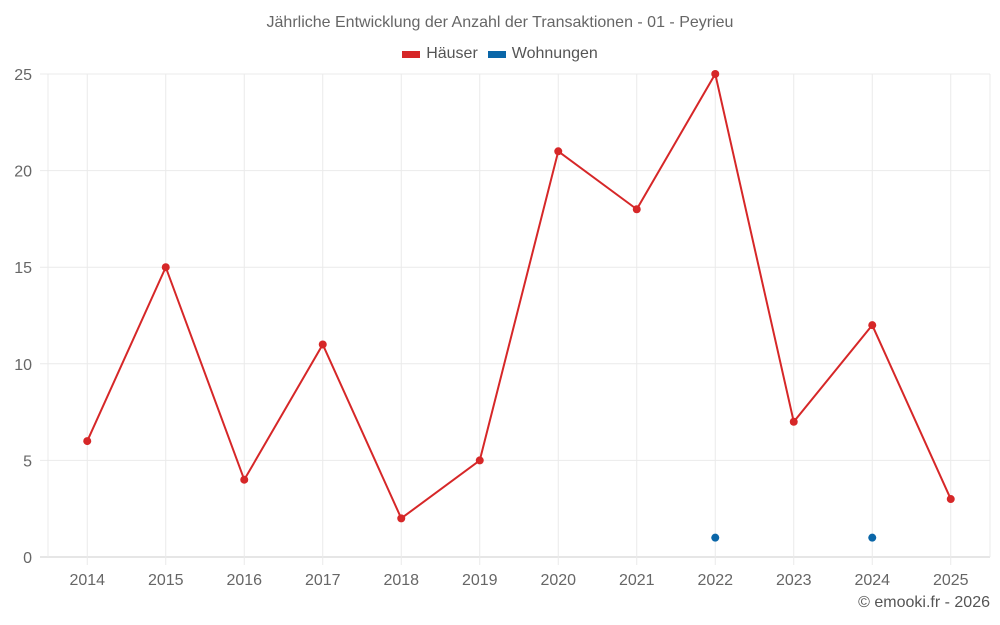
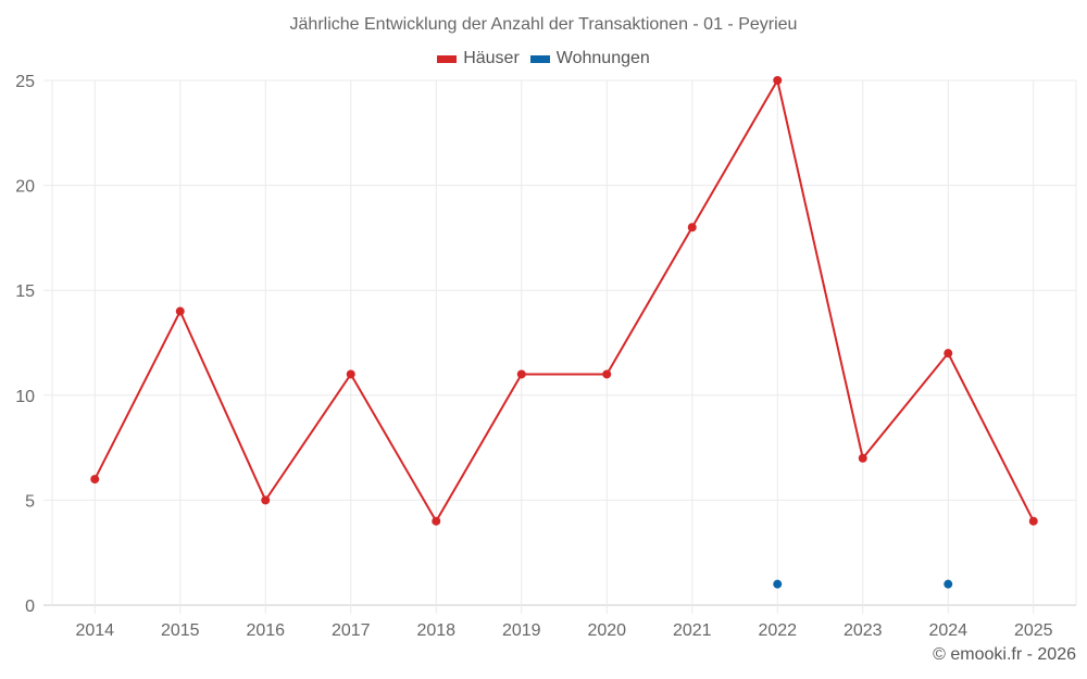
Häuser/2015: 15 -> 14
Häuser/2016: 4 -> 5
Häuser/2018: 2 -> 4
Häuser/2019: 5 -> 11
Häuser/2020: 21 -> 11
Häuser/2025: 3 -> 4
